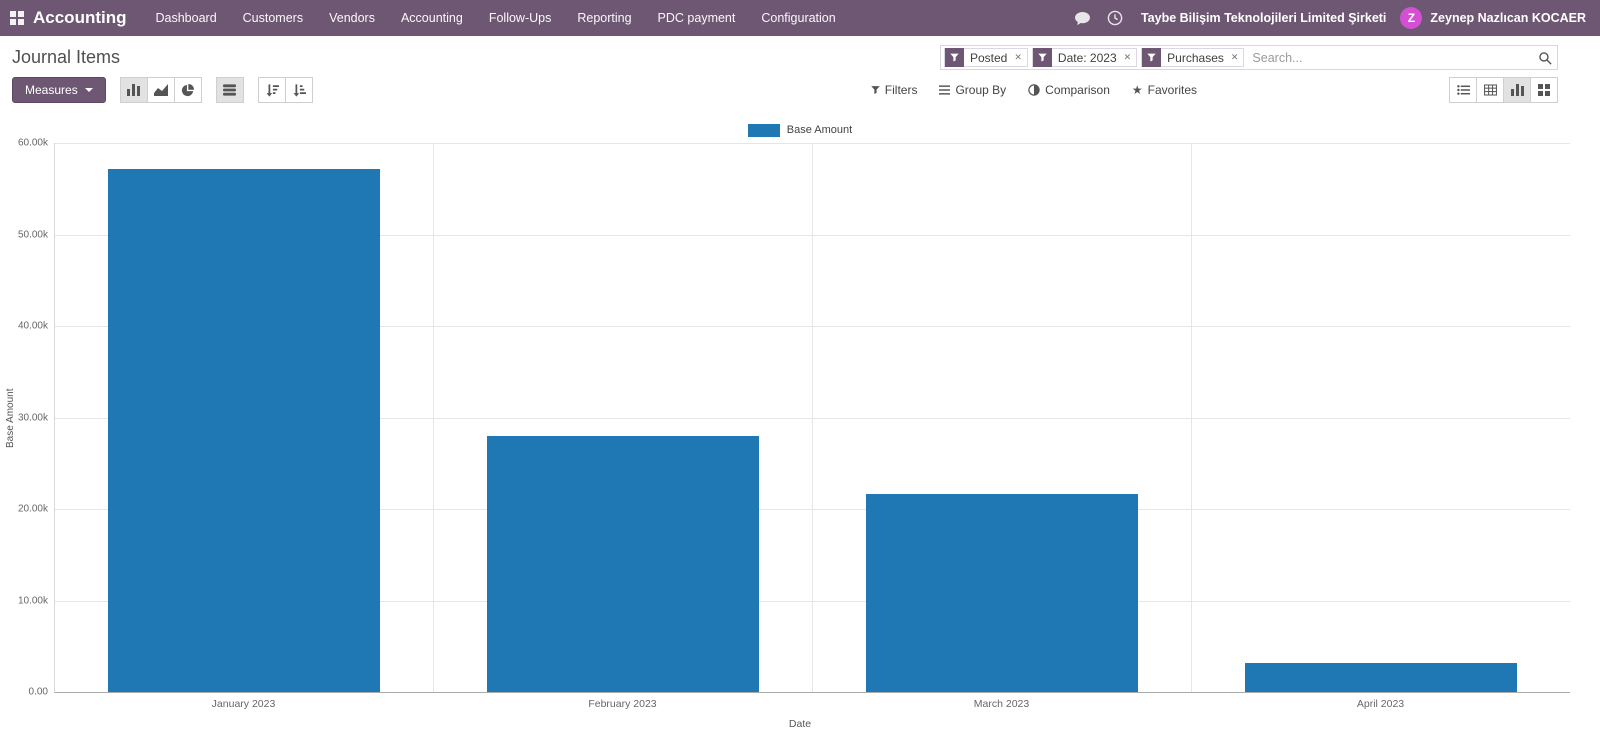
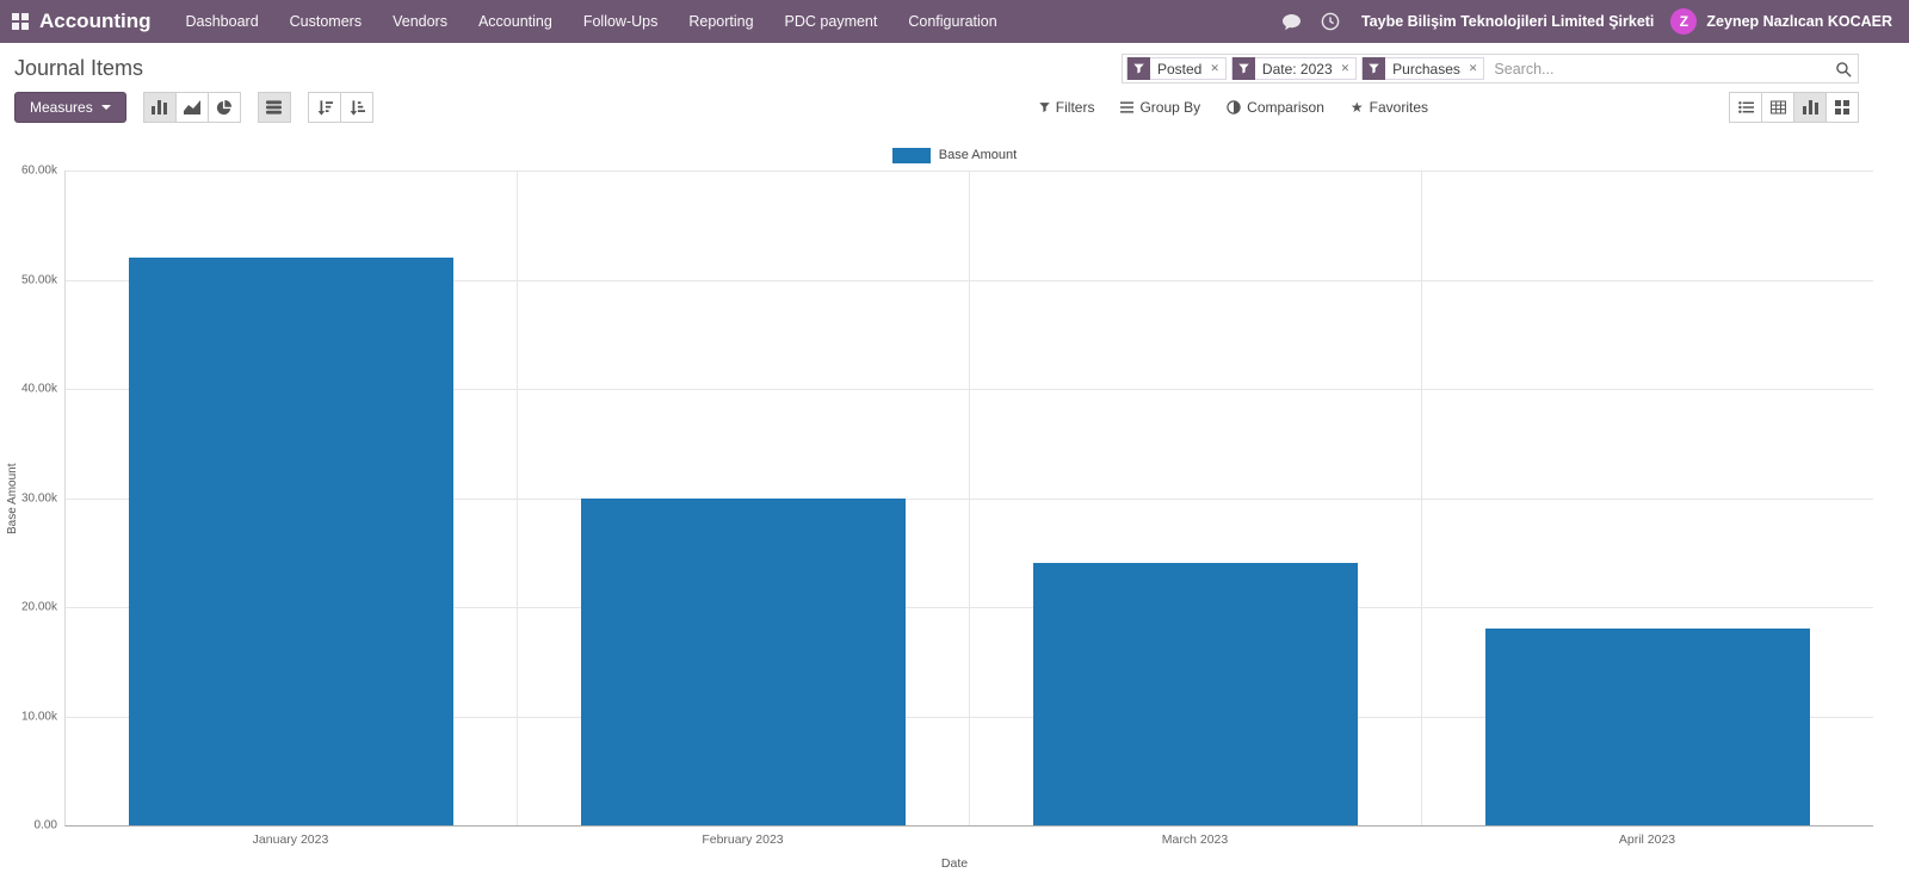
January 2023: 57k -> 52k
February 2023: 28k -> 30k
March 2023: 22k -> 24k
April 2023: 3k -> 18k
